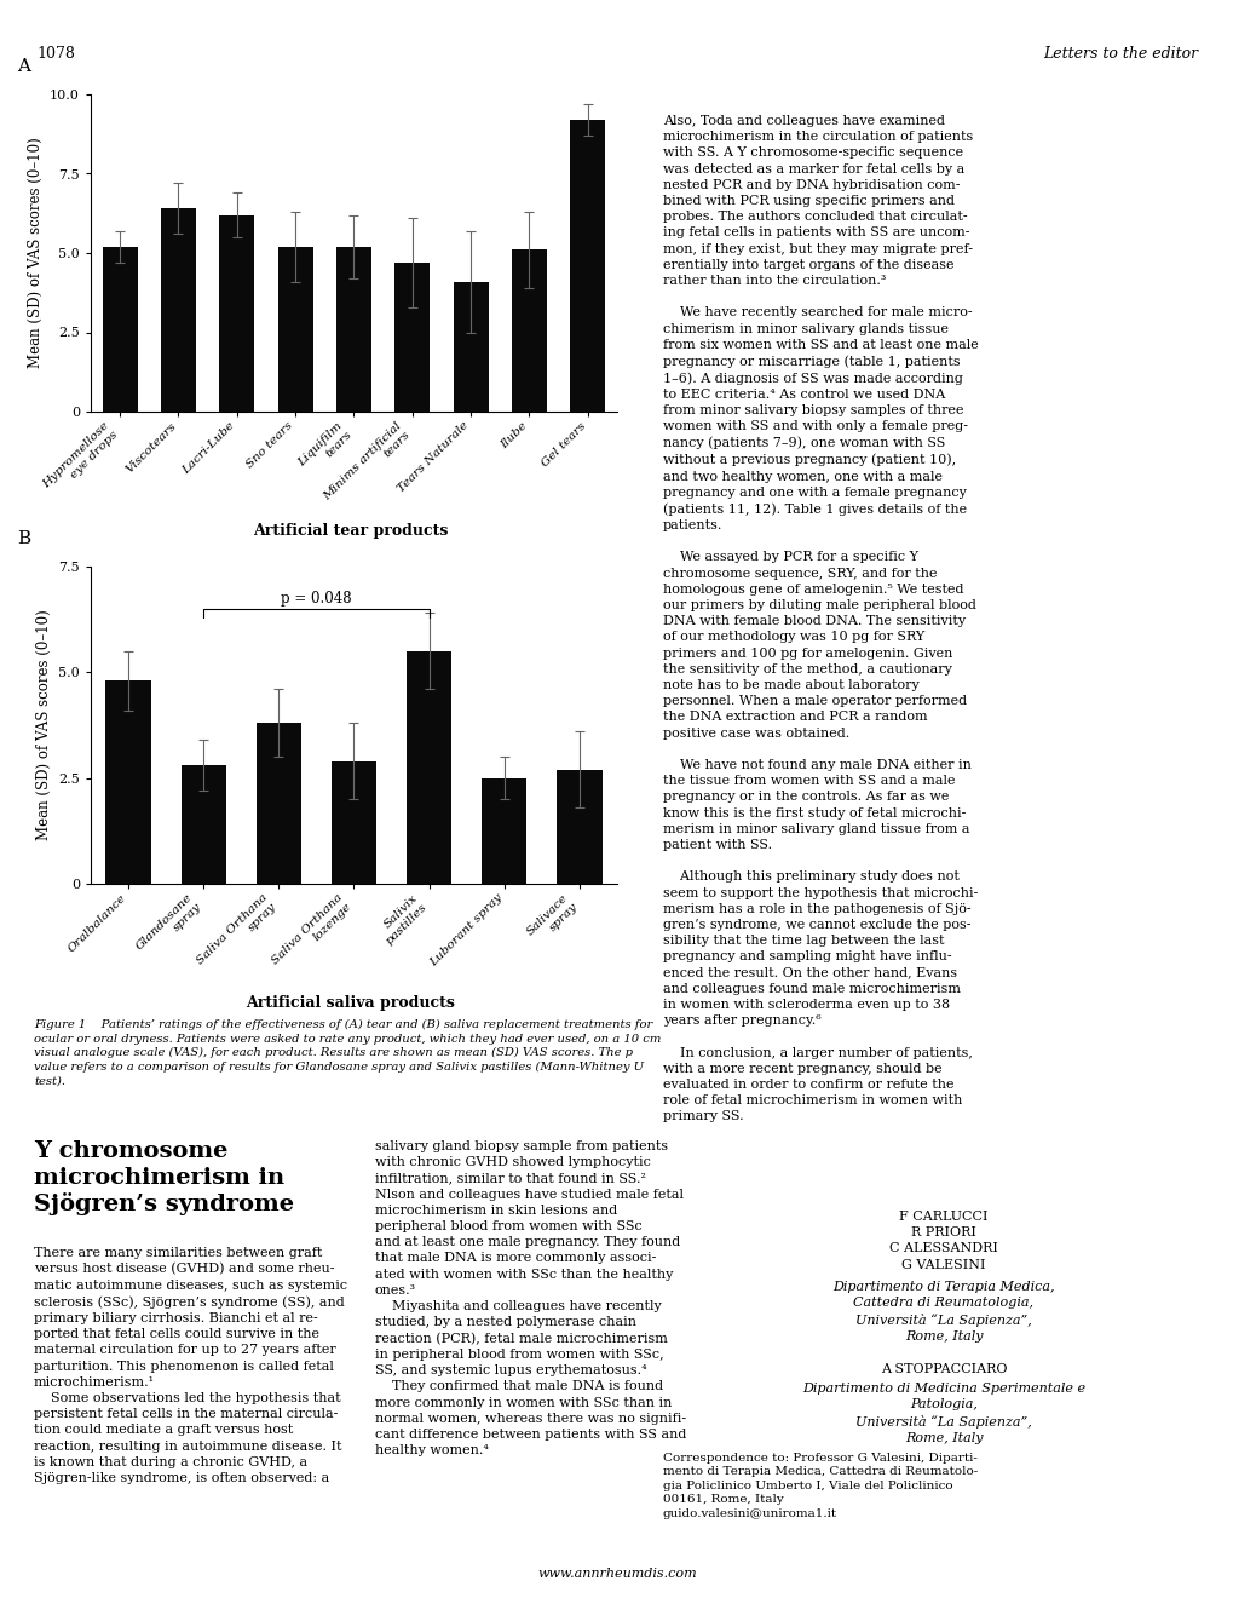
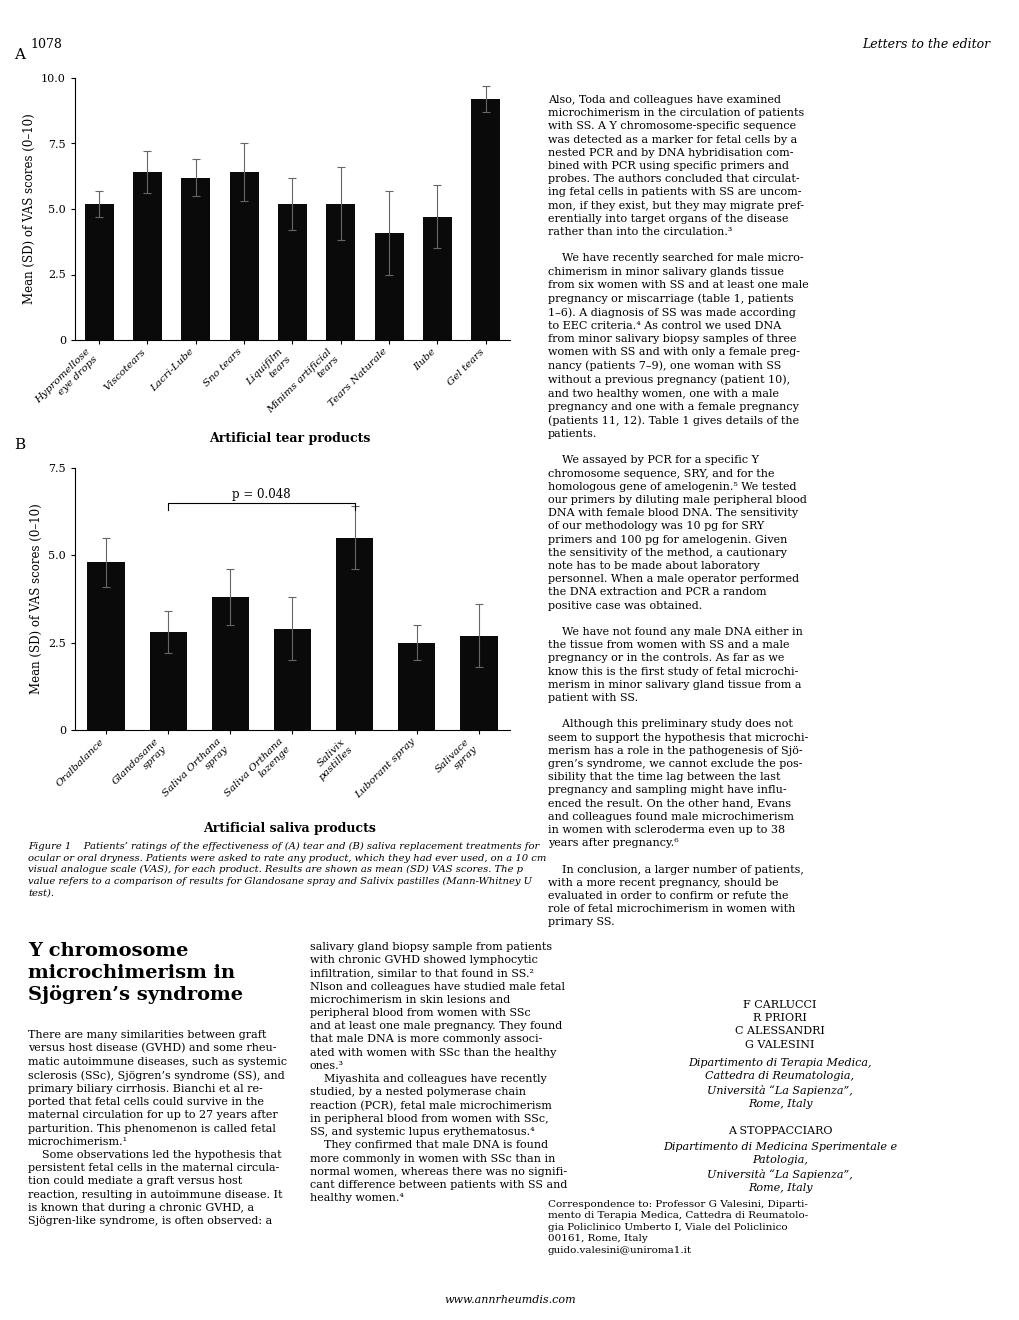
Sno tears: 5.2 -> 6.4
Minims artificial tears: 4.7 -> 5.2
Ilube: 5.1 -> 4.7
